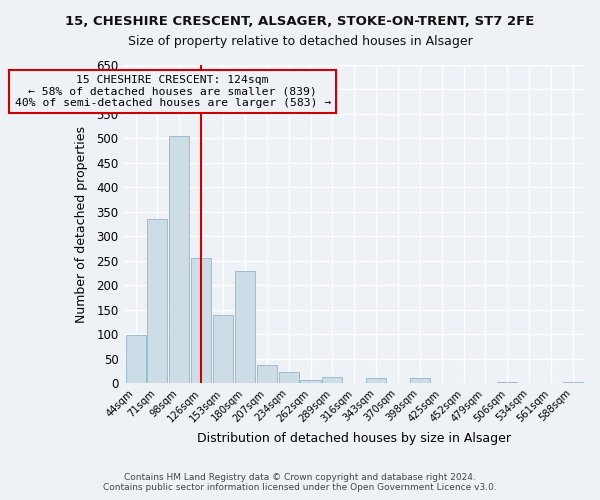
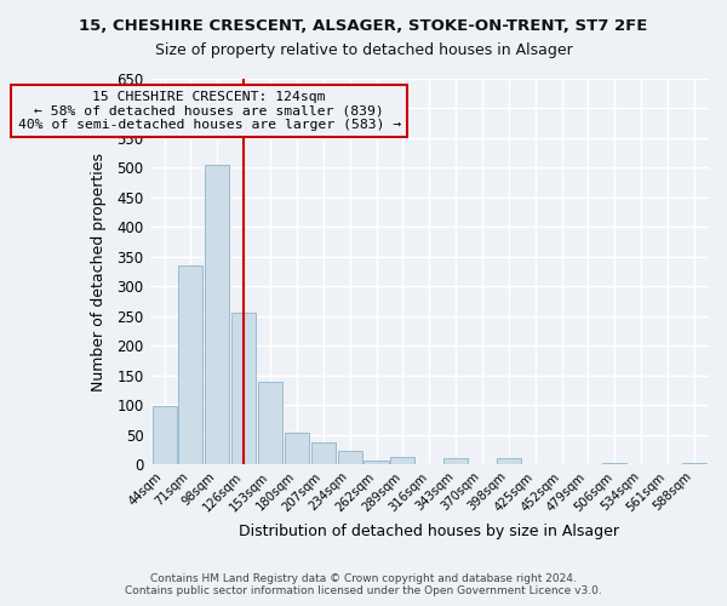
180sqm: 230 -> 53
